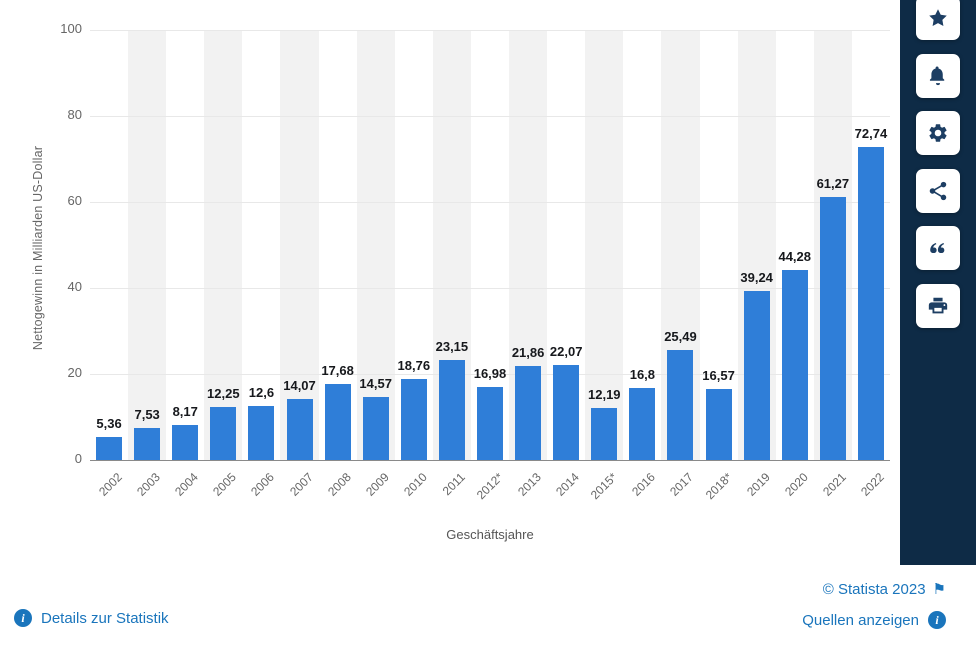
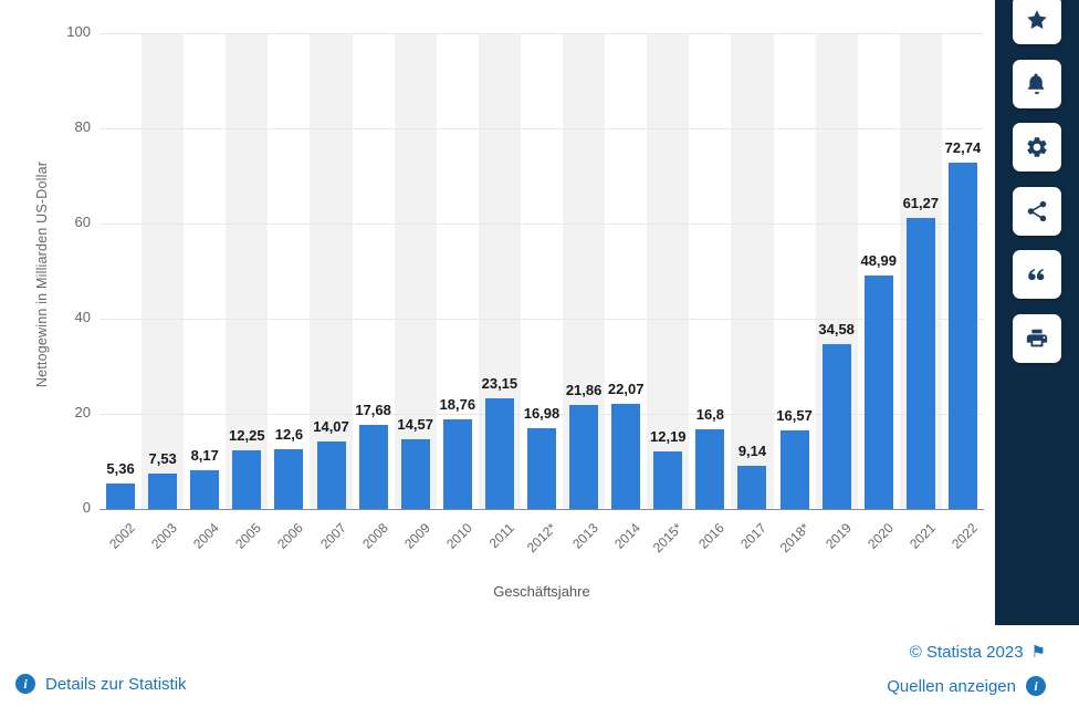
2017: 25,49 -> 9,14
2019: 39,24 -> 34,58
2020: 44,28 -> 48,99
